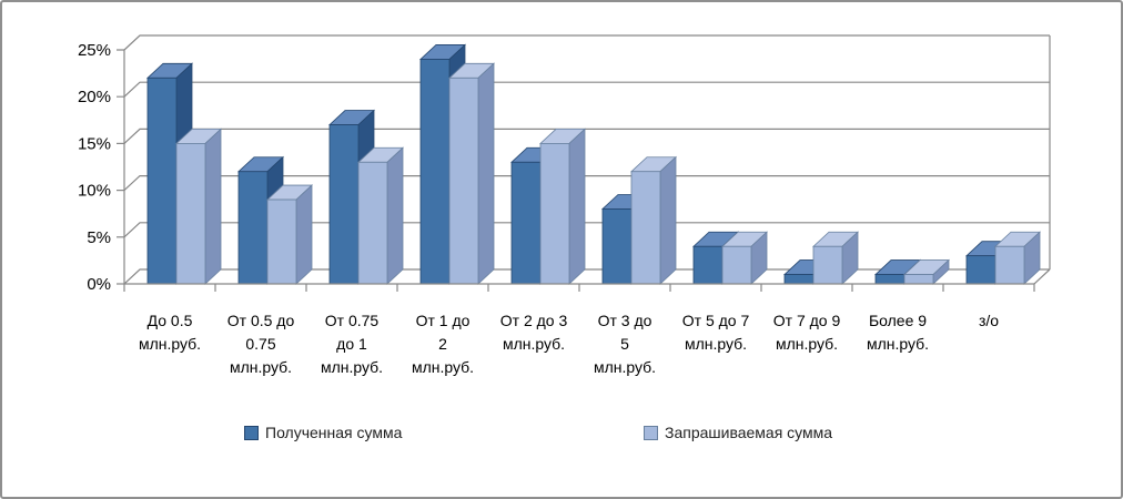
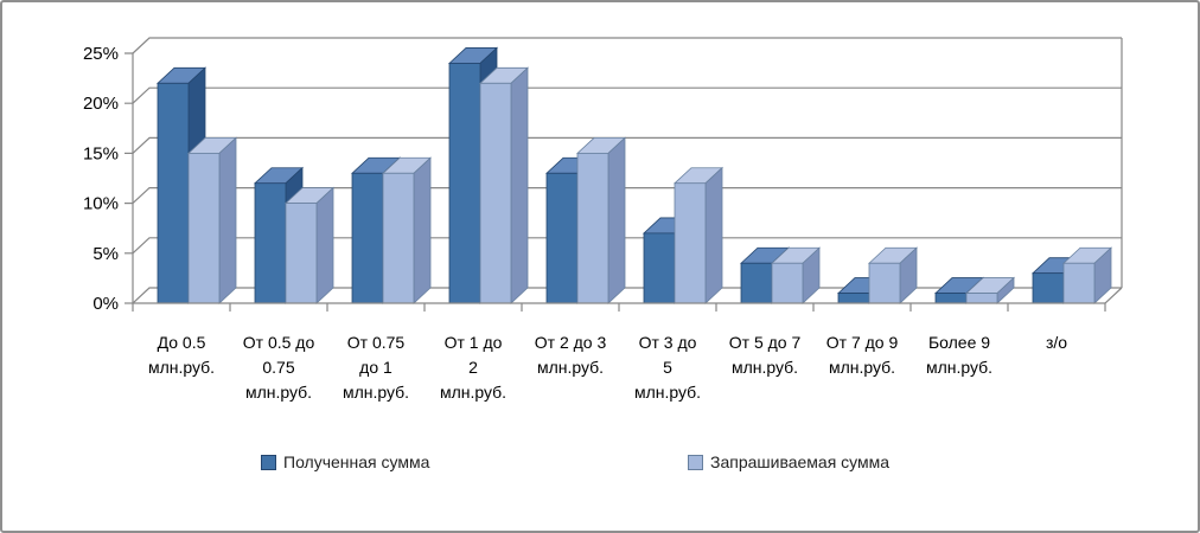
Запрашиваемая сумма/От 0.5 до 0.75 млн.руб.: 9% -> 10%
Полученная сумма/От 0.75 до 1 млн.руб.: 17% -> 13%
Полученная сумма/От 3 до 5 млн.руб.: 8% -> 7%
